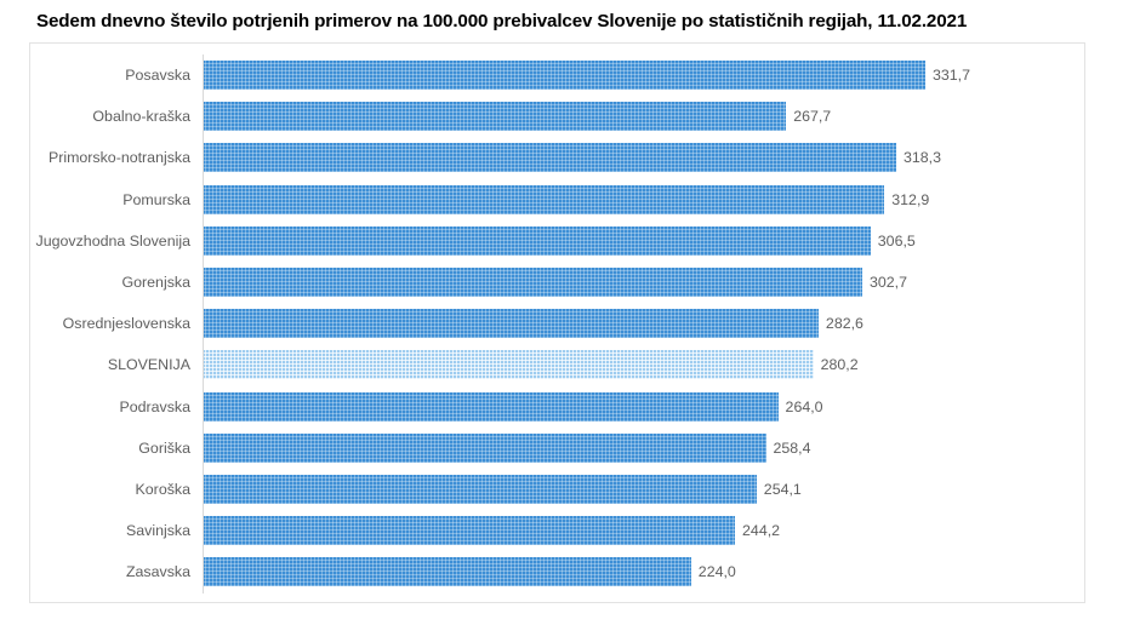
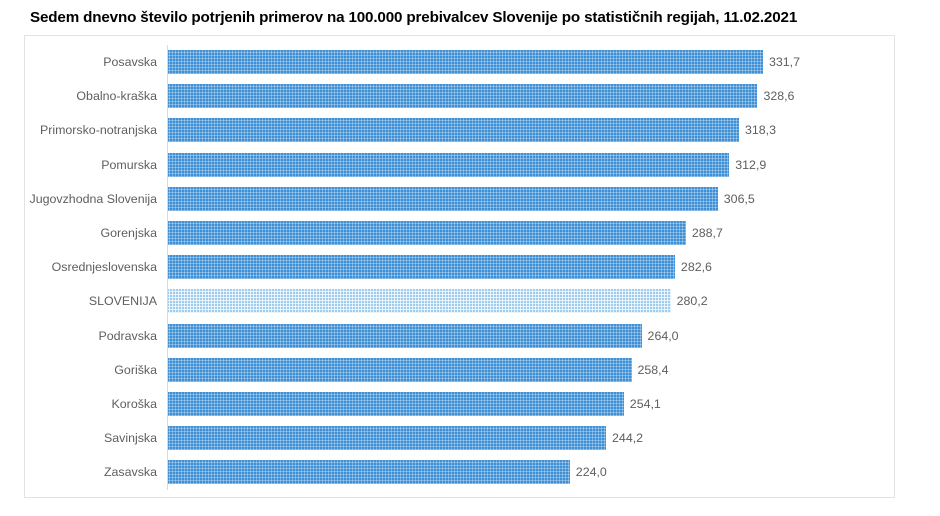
Obalno-kraška: 267,7 -> 328,6
Gorenjska: 302,7 -> 288,7
